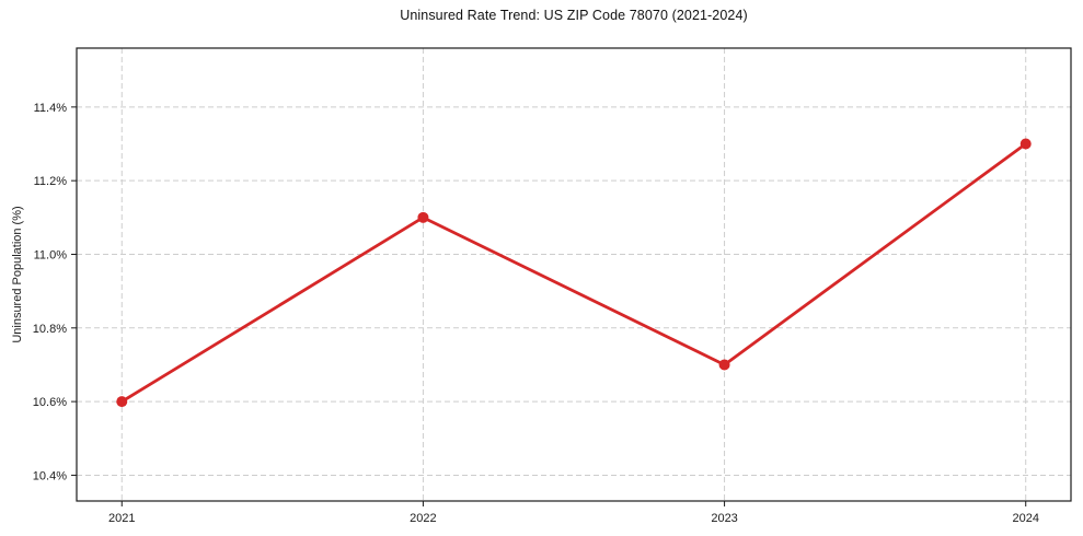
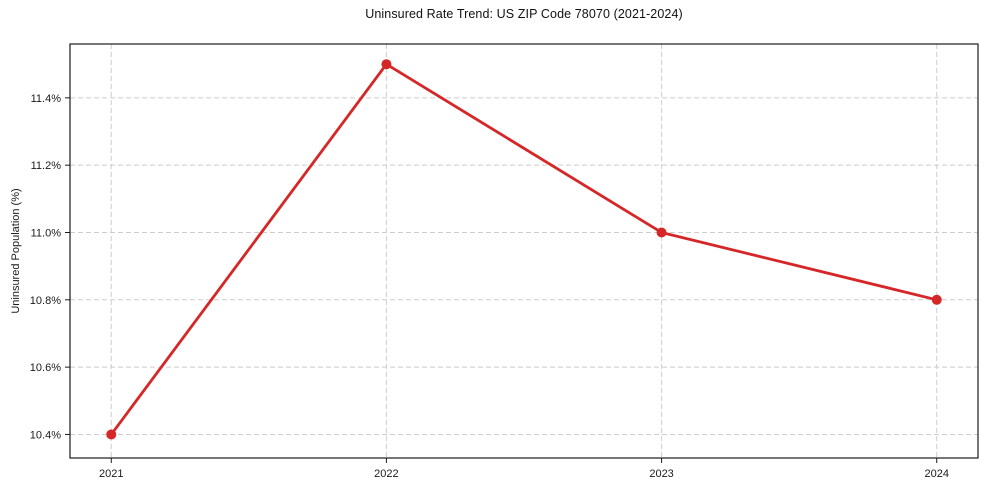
2021: 10.6% -> 10.4%
2022: 11.1% -> 11.5%
2023: 10.7% -> 11.0%
2024: 11.3% -> 10.8%
